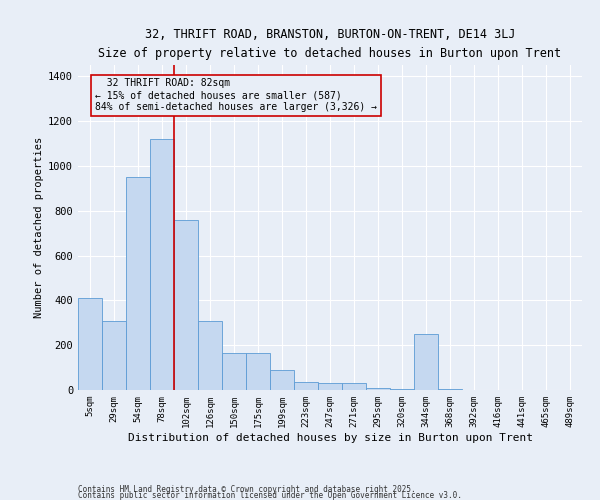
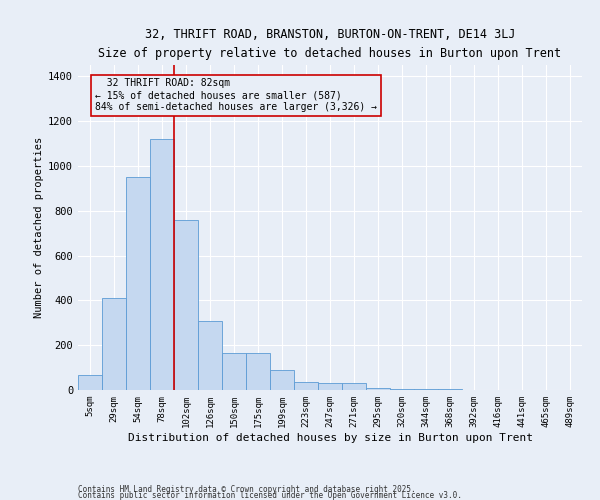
5sqm: 410 -> 65
29sqm: 310 -> 410
344sqm: 250 -> 5
